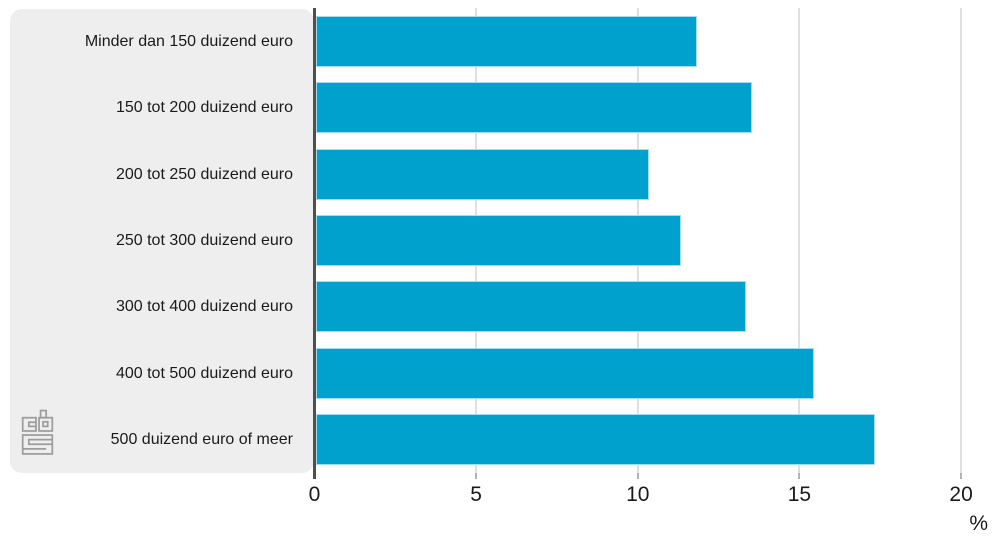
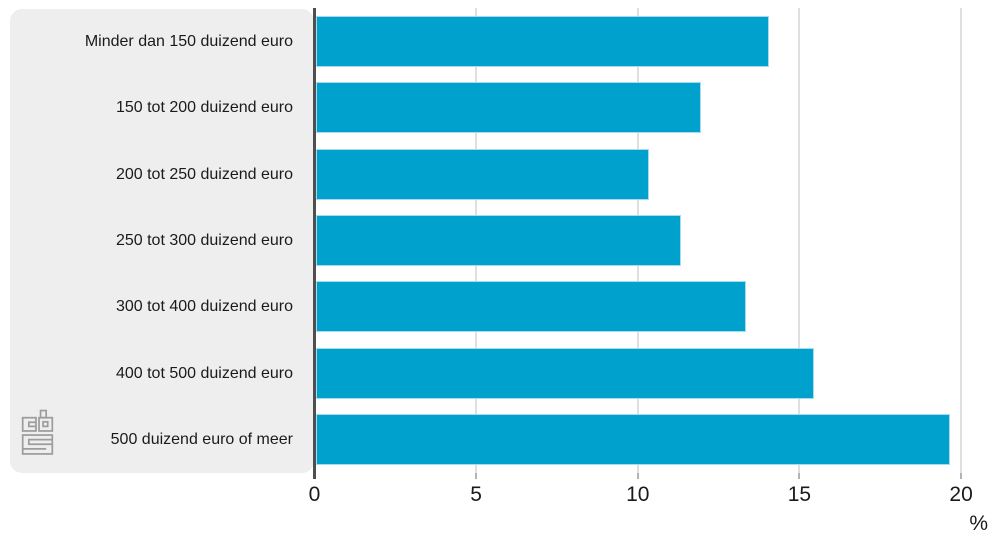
Minder dan 150 duizend euro: 11.8 -> 14.0
150 tot 200 duizend euro: 13.5 -> 11.9
500 duizend euro of meer: 17.3 -> 19.6
